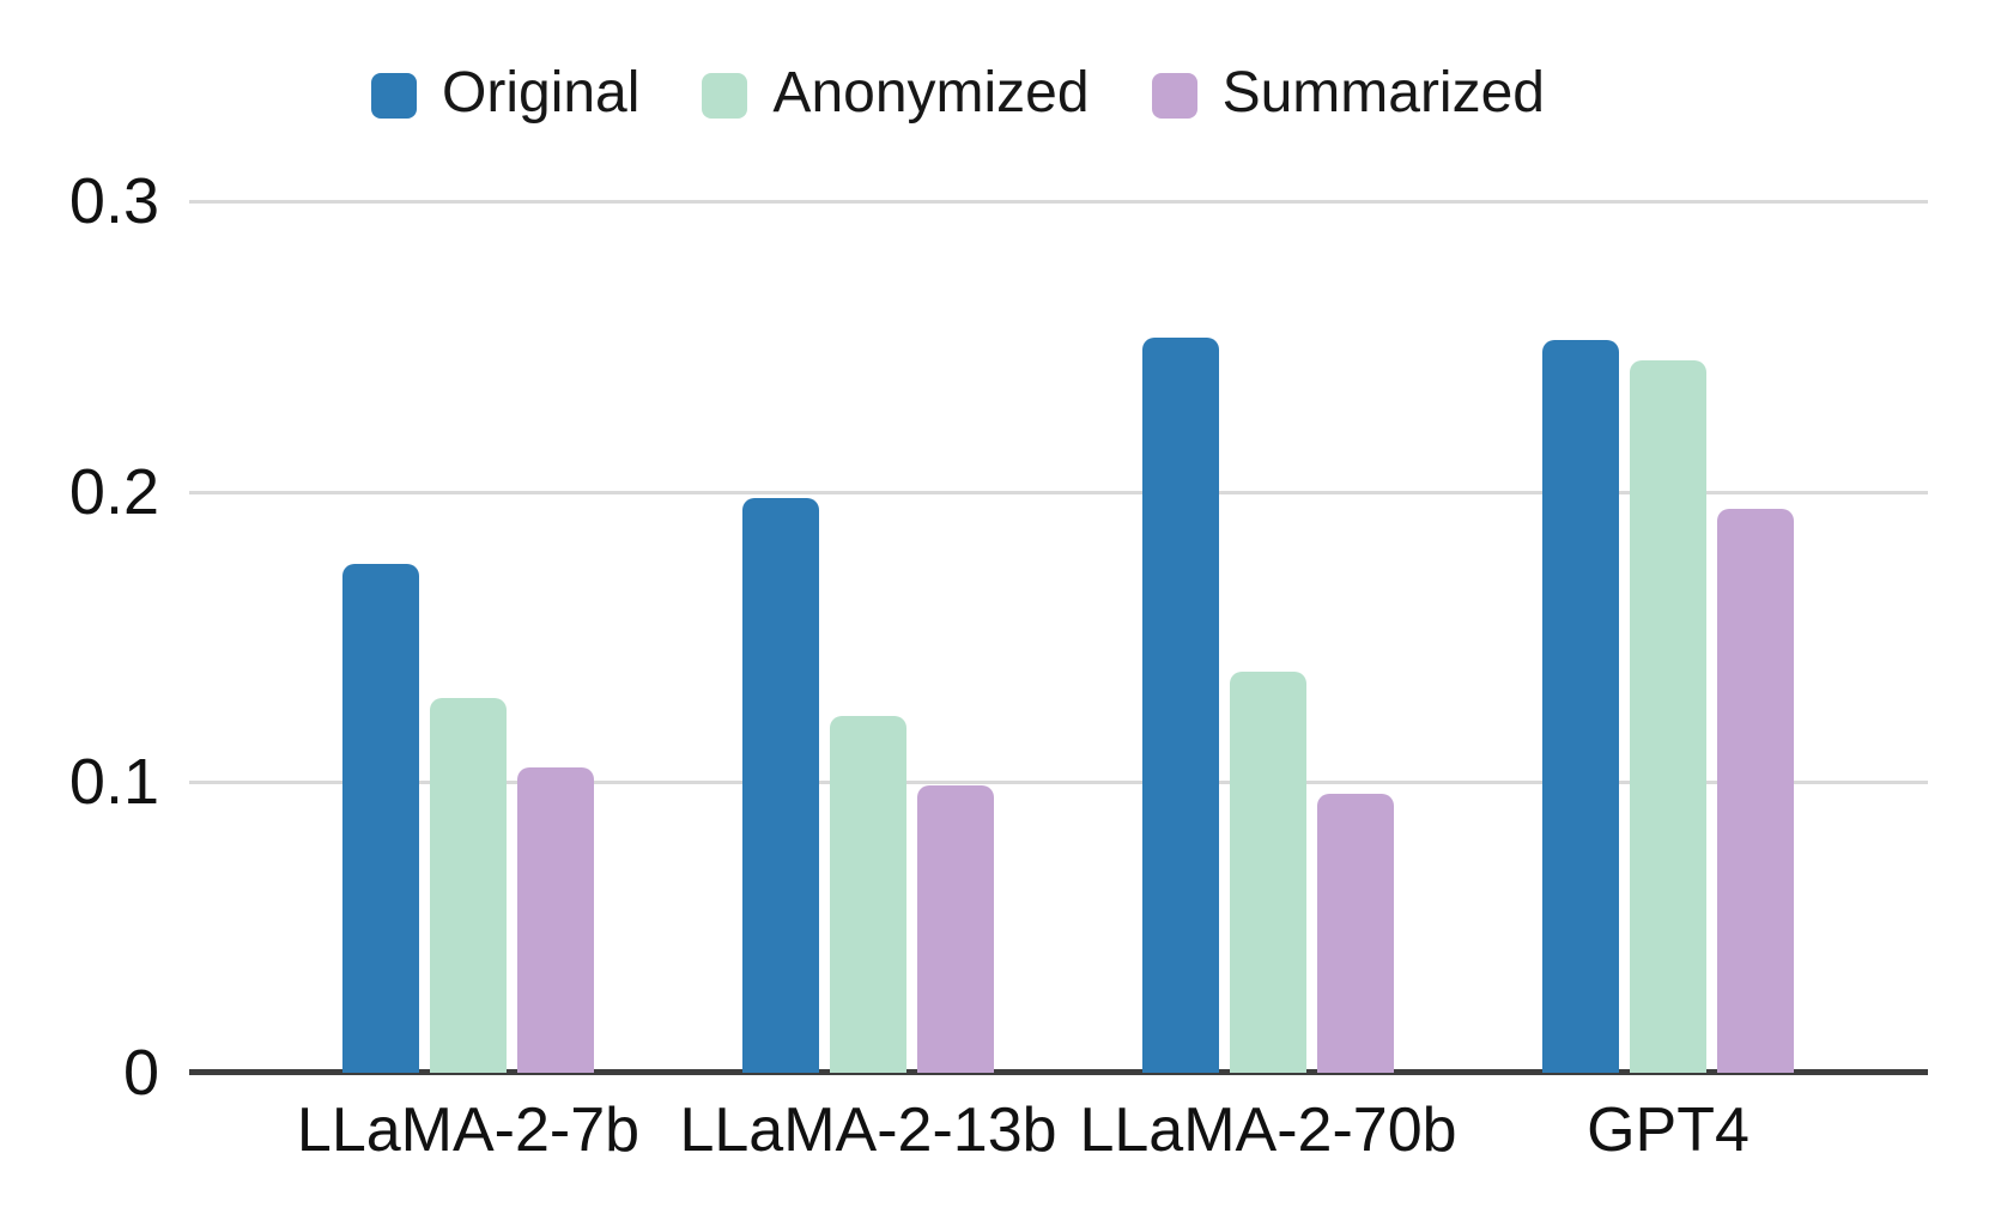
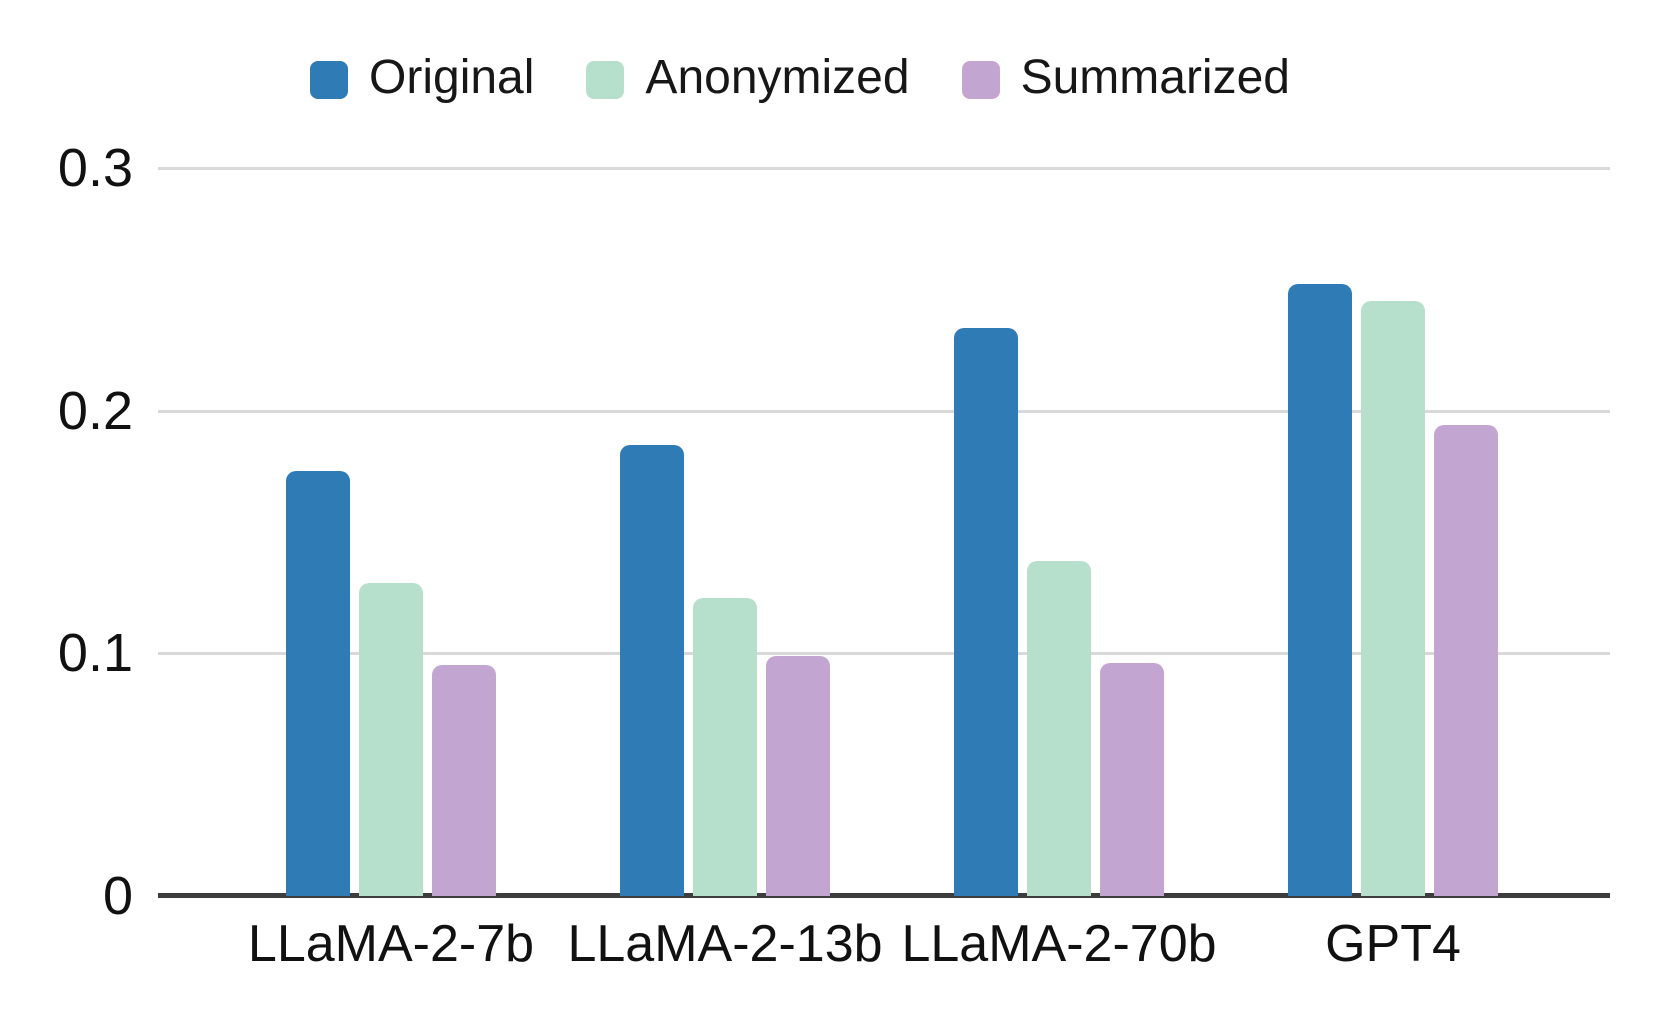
Summarized/LLaMA-2-7b: 0.105 -> 0.095
Original/LLaMA-2-13b: 0.198 -> 0.186
Original/LLaMA-2-70b: 0.253 -> 0.234
